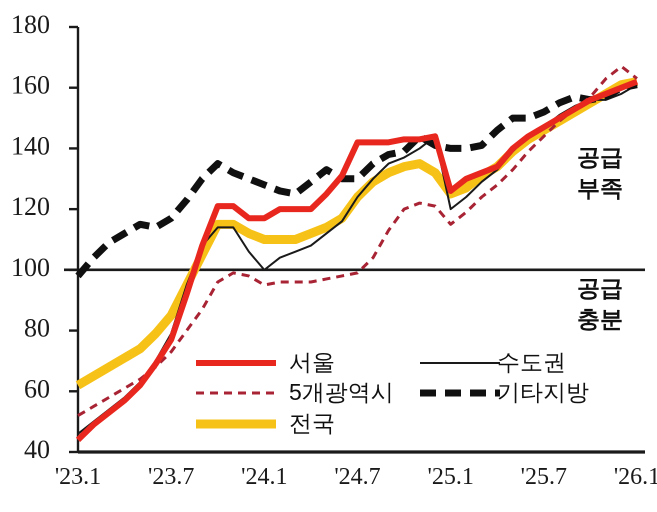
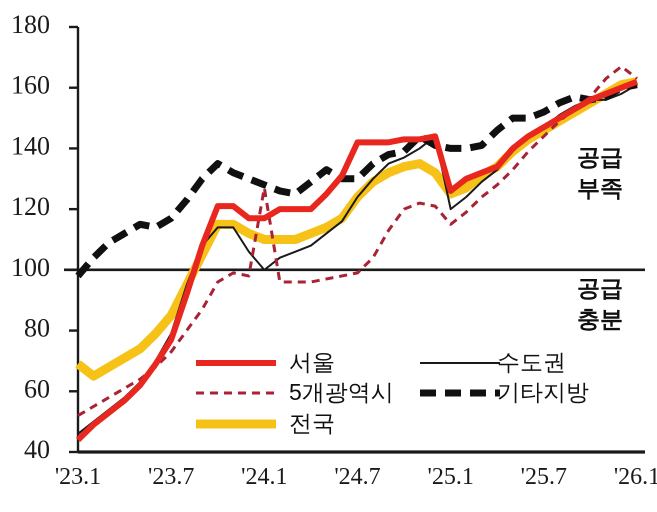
전국/'23.1: 62 -> 69
5개광역시/'24.1: 95 -> 127
